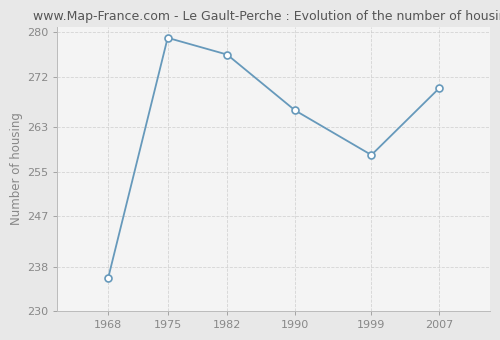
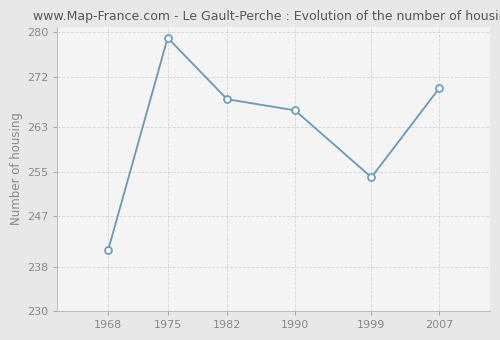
1968: 236 -> 241
1982: 276 -> 268
1999: 258 -> 254
